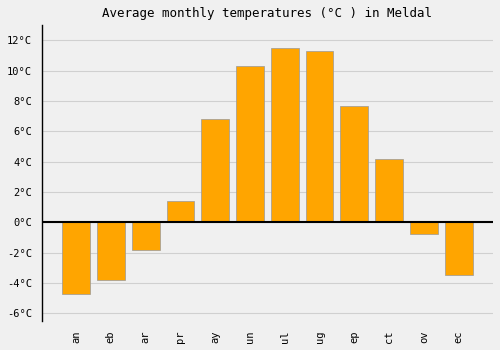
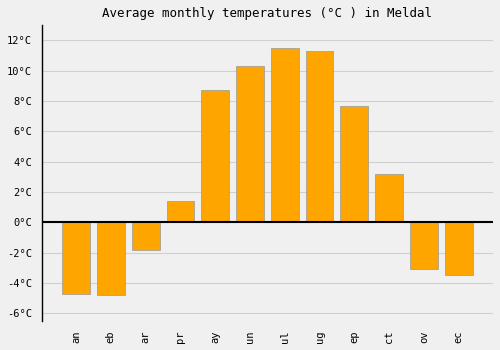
eb: -3.8°C -> -4.8°C
ay: 6.8°C -> 8.7°C
ct: 4.2°C -> 3.2°C
ov: -0.8°C -> -3.1°C
